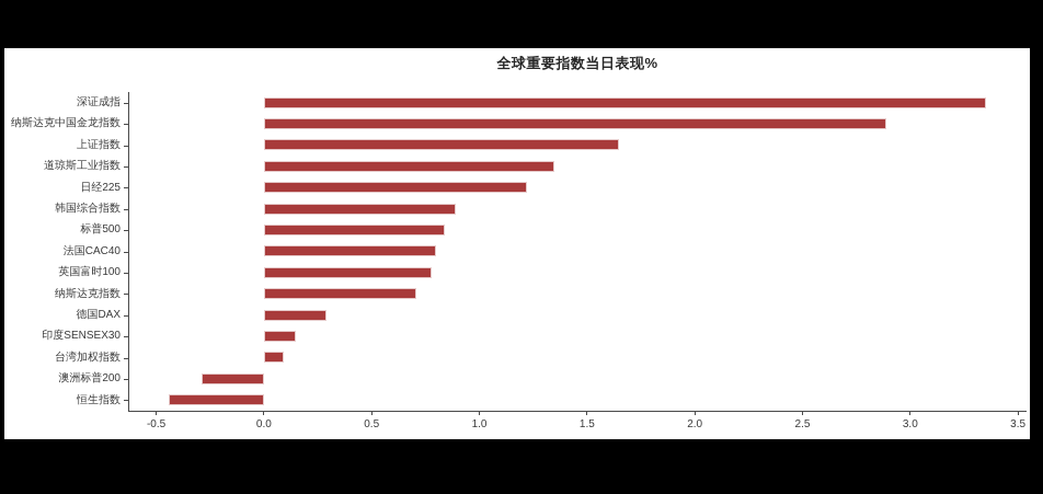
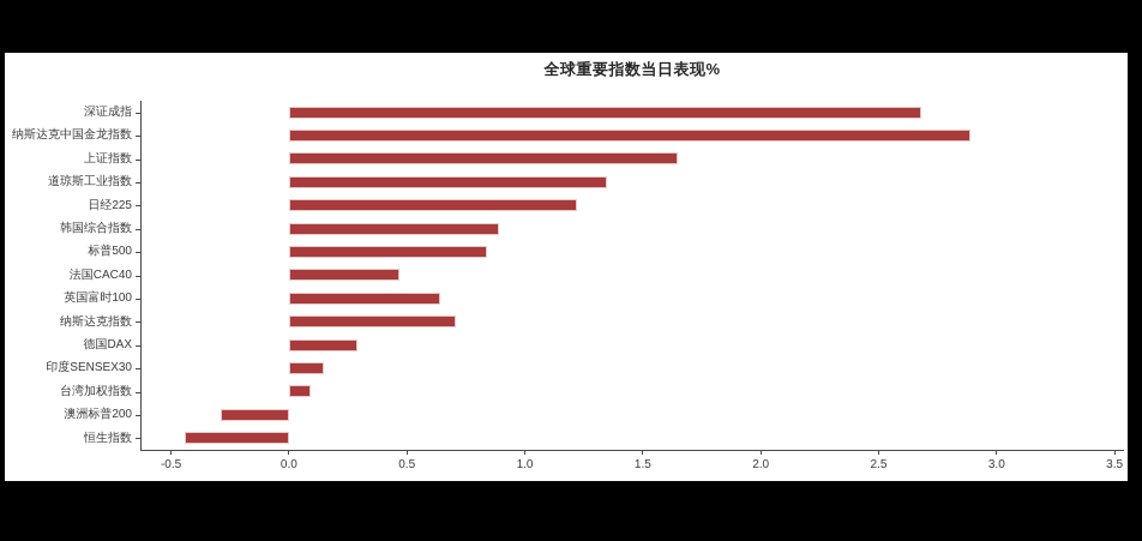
深证成指: 3.35 -> 2.68
法国CAC40: 0.80 -> 0.47
英国富时100: 0.78 -> 0.64
